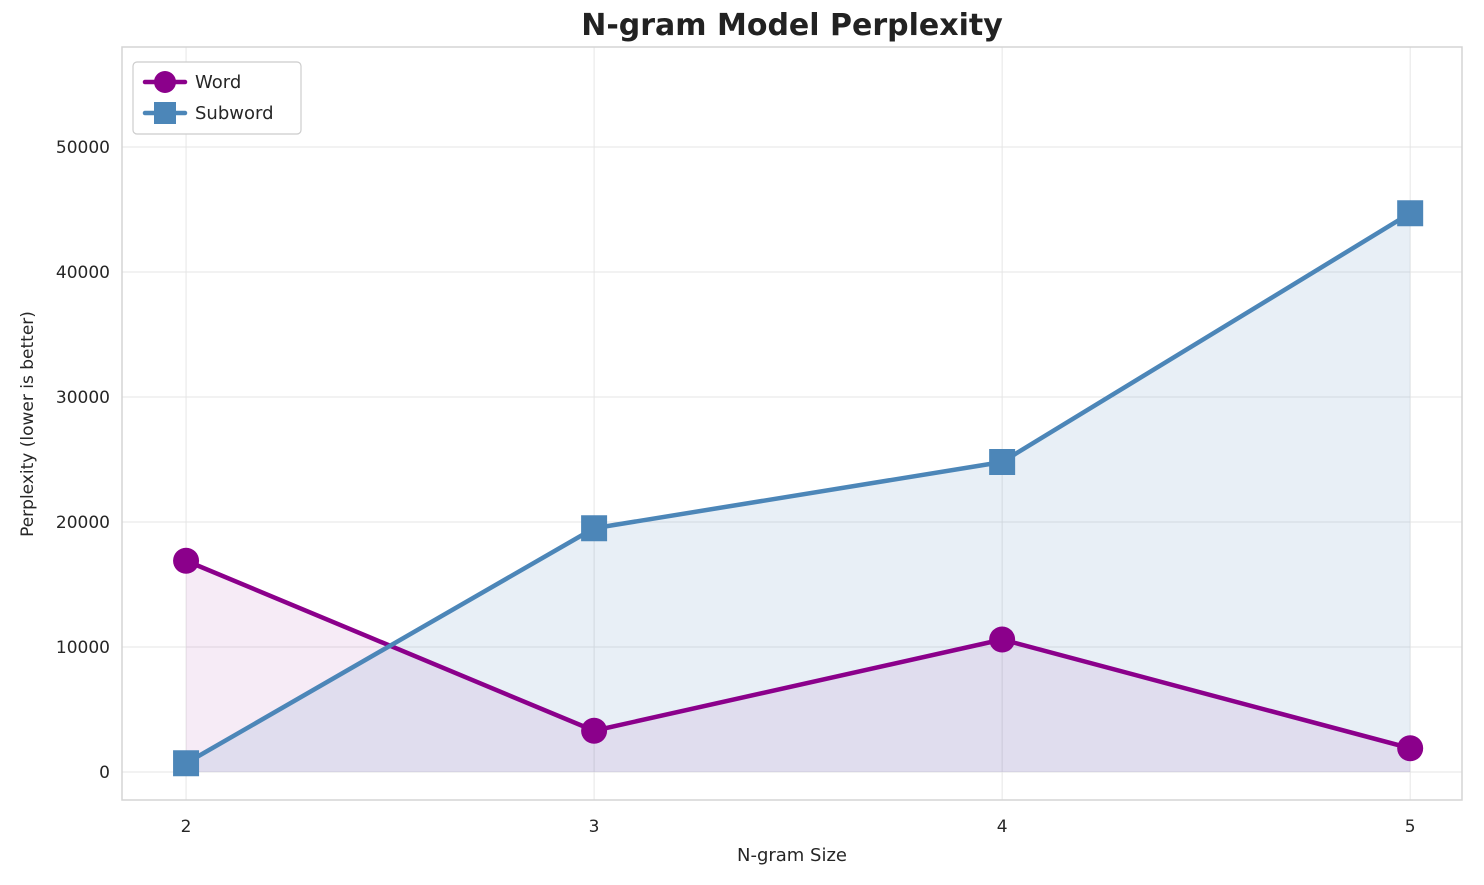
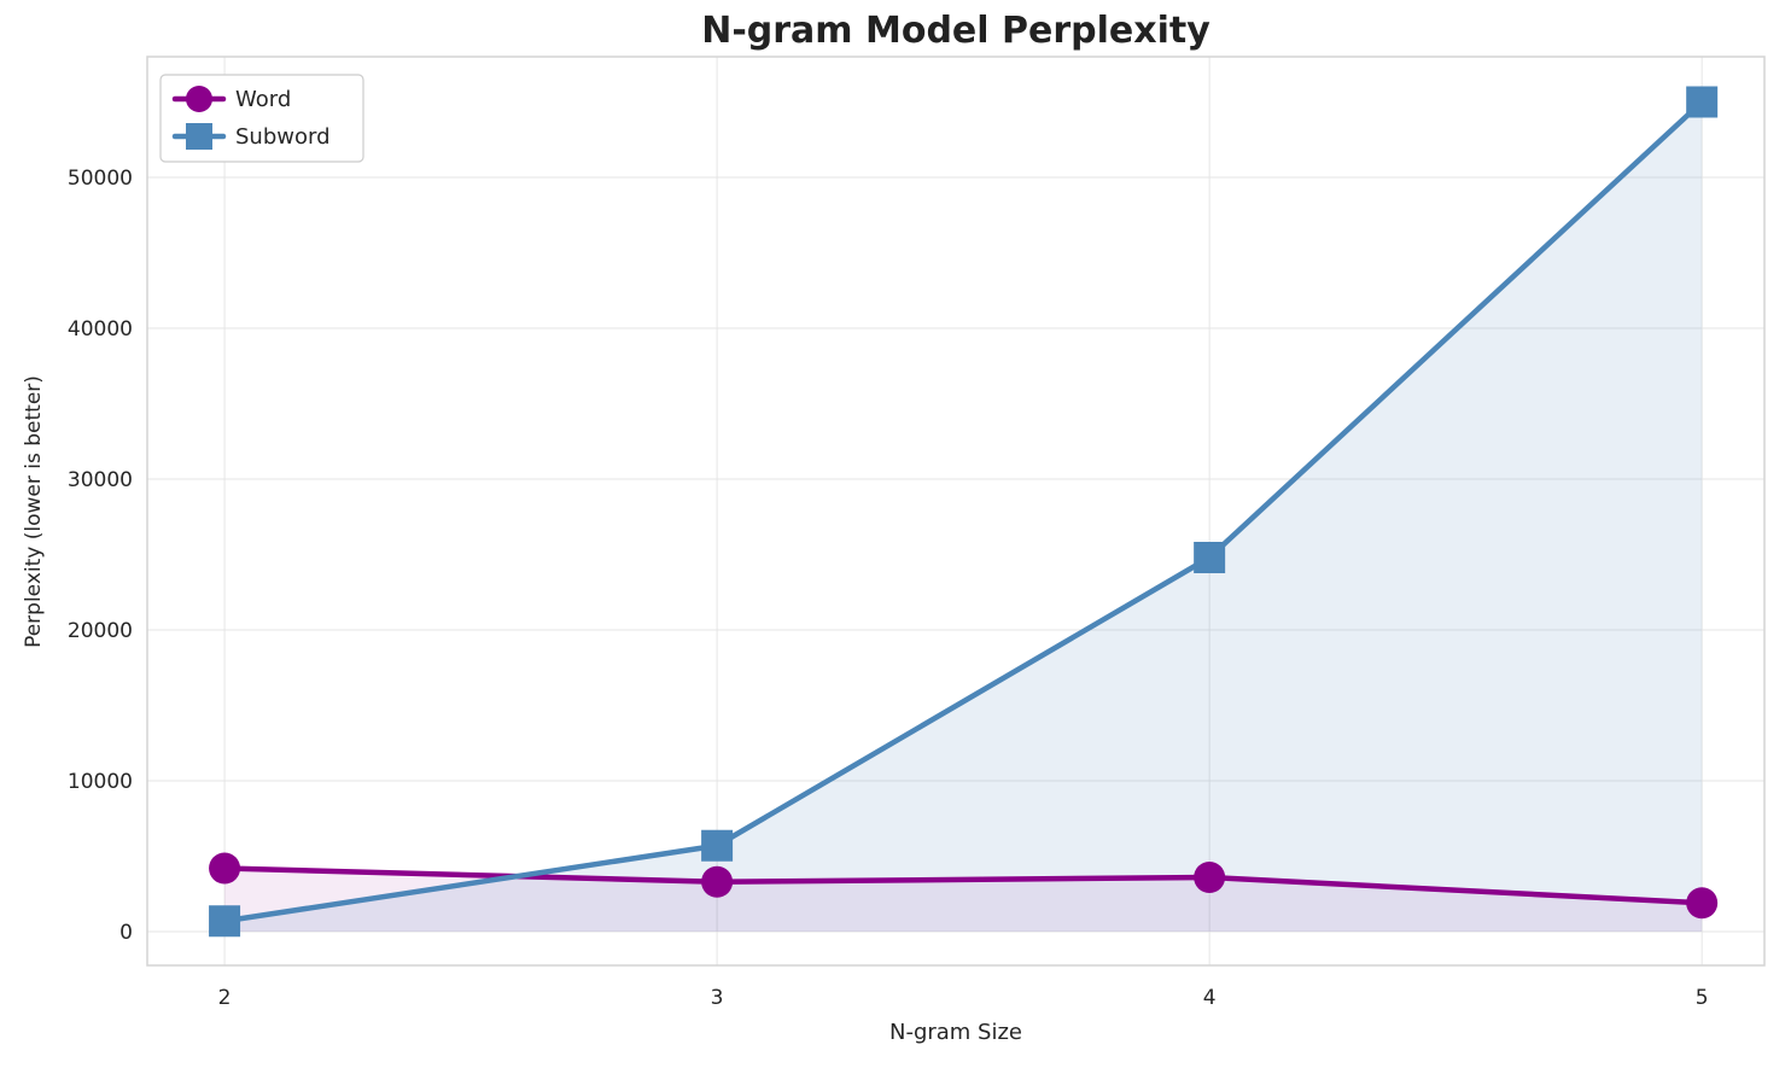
Word/2: 16900 -> 4200
Subword/3: 19500 -> 5700
Word/4: 10600 -> 3600
Subword/5: 44700 -> 55000
